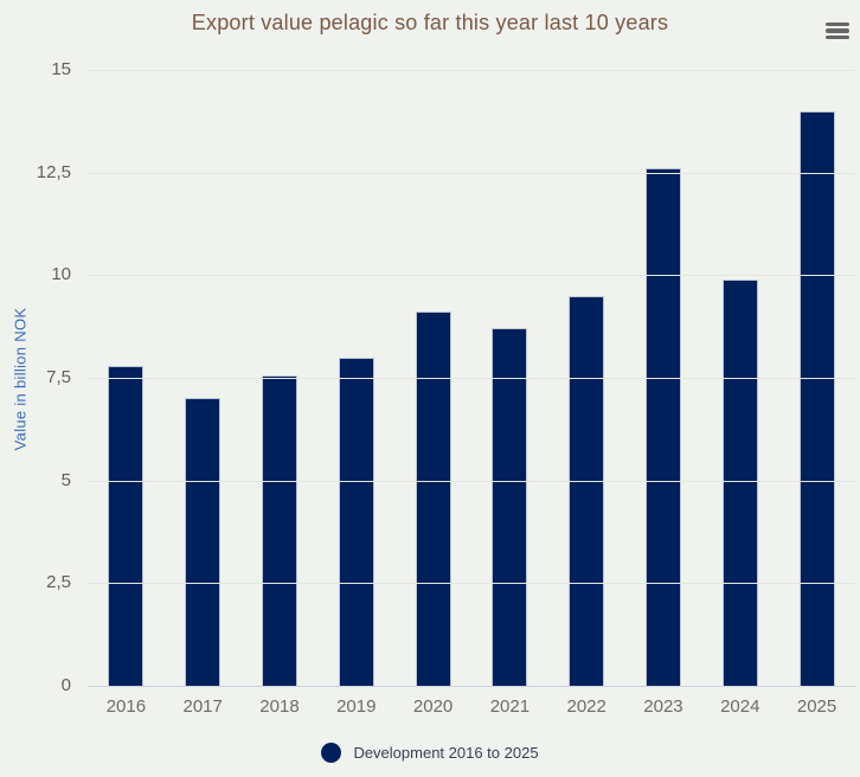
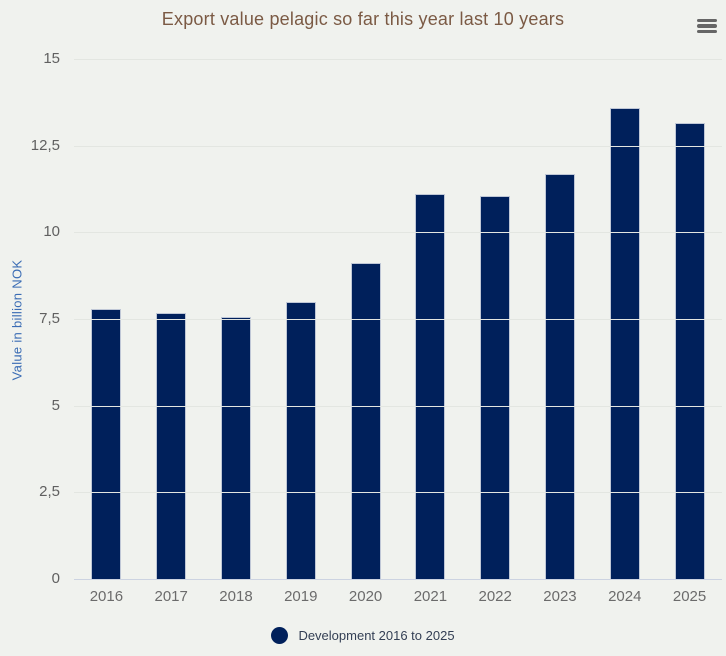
2017: 7.0 -> 7.7
2021: 8.7 -> 11.1
2022: 9.5 -> 11.1
2023: 12.6 -> 11.7
2024: 9.9 -> 13.6
2025: 14.0 -> 13.2
